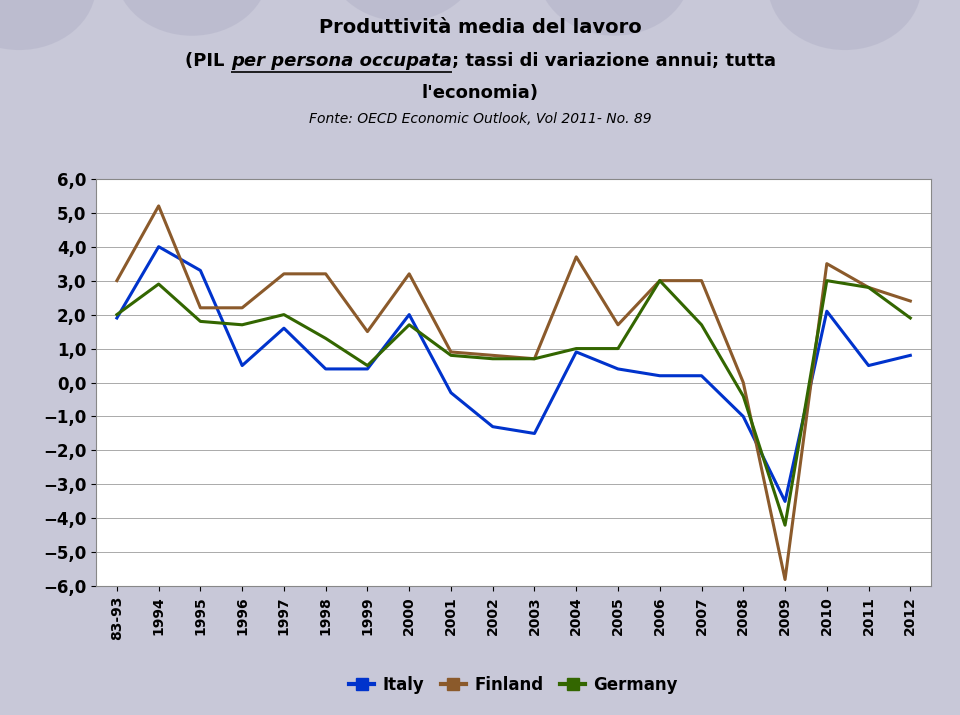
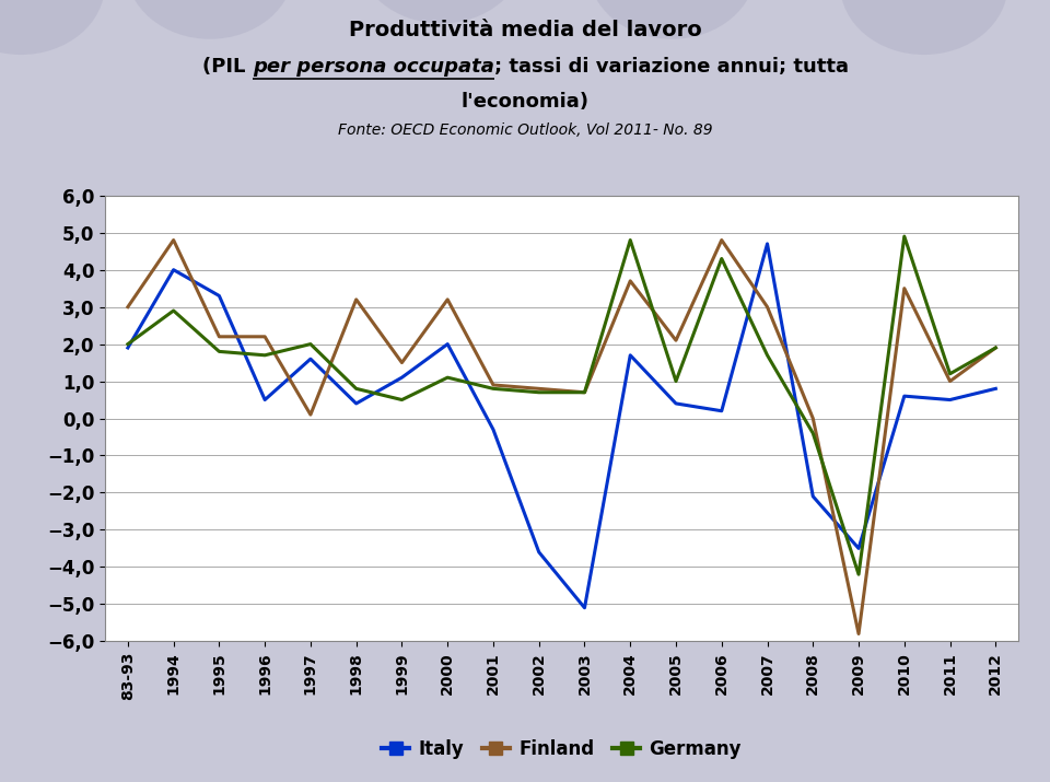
Finland/1994: 5,2 -> 4,8
Finland/1997: 3,2 -> 0,1
Germany/1998: 1,3 -> 0,8
Italy/1999: 0,4 -> 1,1
Germany/2000: 1,7 -> 1,1
Italy/2002: -1,3 -> -3,6
Italy/2003: -1,5 -> -5,1
Italy/2004: 0,9 -> 1,7
Germany/2004: 1,0 -> 4,8
Finland/2005: 1,7 -> 2,1
Finland/2006: 3,0 -> 4,8
Germany/2006: 3,0 -> 4,3
Italy/2007: 0,2 -> 4,7
Italy/2008: -1,0 -> -2,1
Italy/2010: 2,1 -> 0,6
Germany/2010: 3,0 -> 4,9
Finland/2011: 2,8 -> 1,0
Germany/2011: 2,8 -> 1,2
Finland/2012: 2,4 -> 1,9
